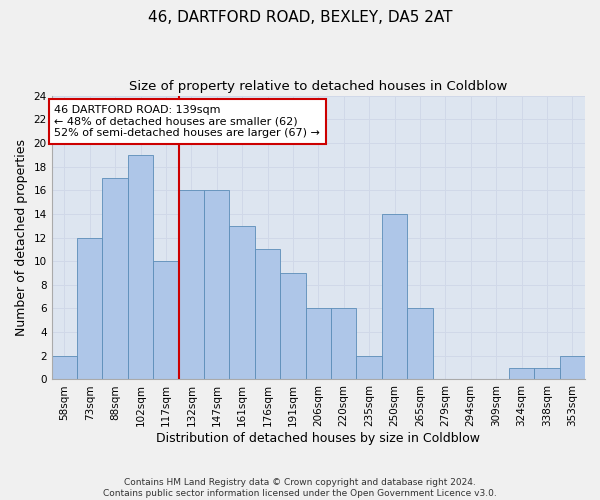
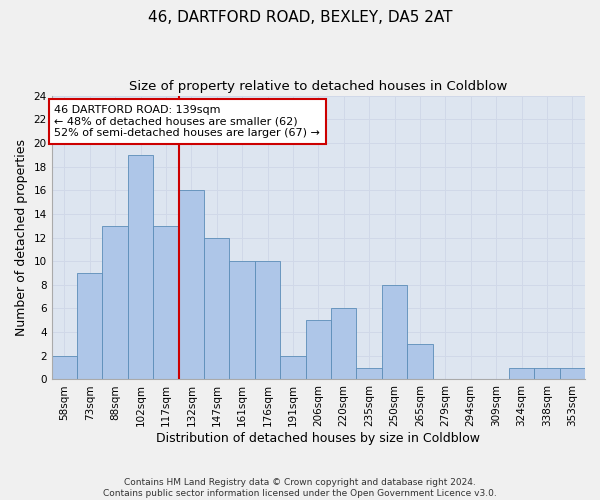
73sqm: 12 -> 9
88sqm: 17 -> 13
117sqm: 10 -> 13
147sqm: 16 -> 12
161sqm: 13 -> 10
176sqm: 11 -> 10
191sqm: 9 -> 2
206sqm: 6 -> 5
235sqm: 2 -> 1
250sqm: 14 -> 8
265sqm: 6 -> 3
353sqm: 2 -> 1
